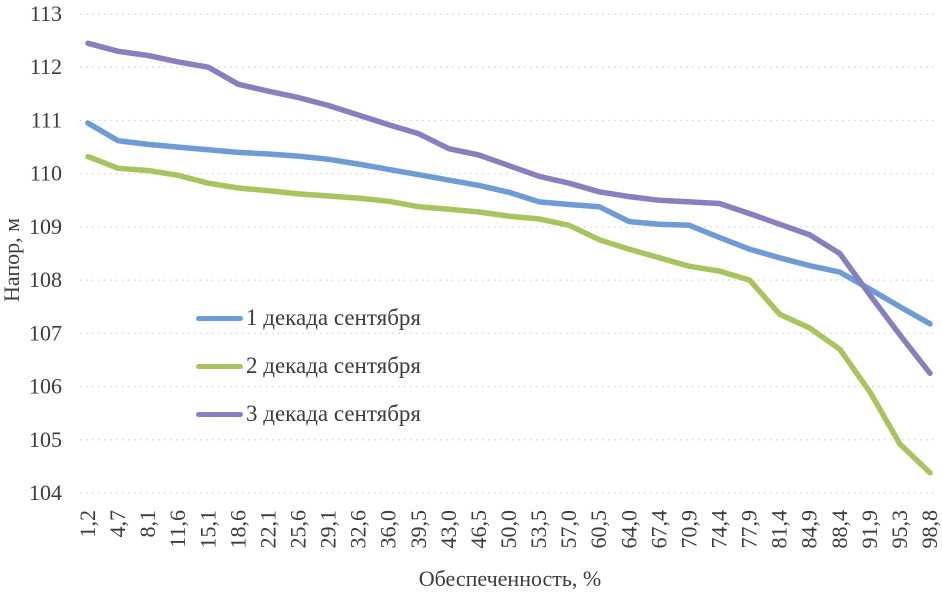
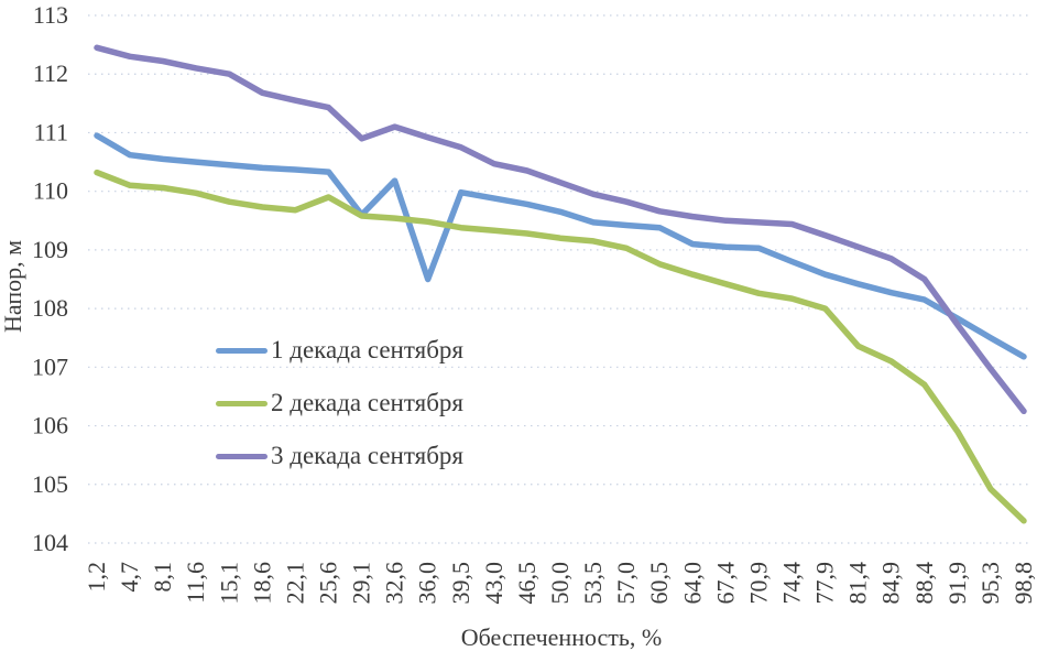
2 декада сентября/25,6: 109.6 -> 109.9
1 декада сентября/29,1: 110.3 -> 109.6
3 декада сентября/29,1: 111.3 -> 110.9
1 декада сентября/36,0: 110.1 -> 108.5
